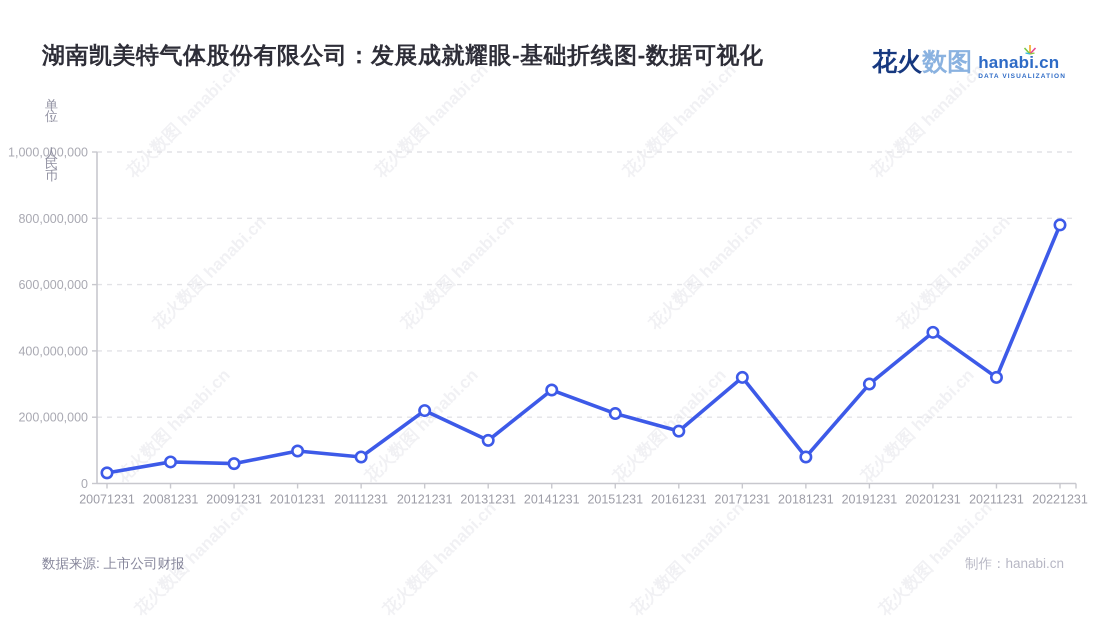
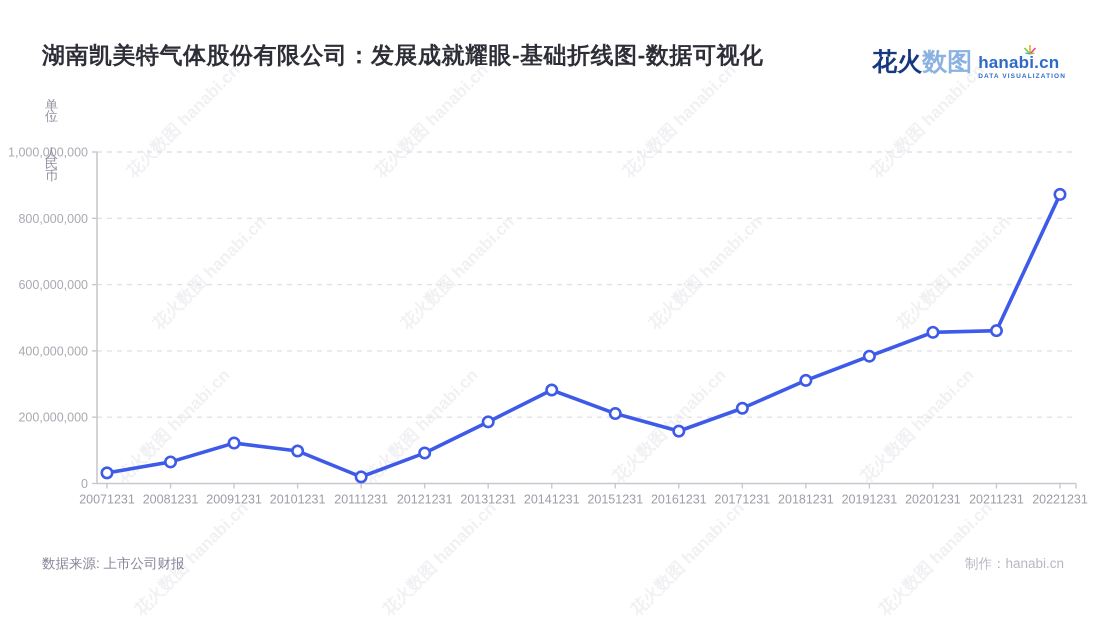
20091231: 60000000 -> 120000000
20111231: 80000000 -> 20000000
20121231: 220000000 -> 90000000
20131231: 130000000 -> 190000000
20171231: 320000000 -> 230000000
20181231: 80000000 -> 310000000
20191231: 300000000 -> 380000000
20211231: 320000000 -> 460000000
20221231: 780000000 -> 870000000
